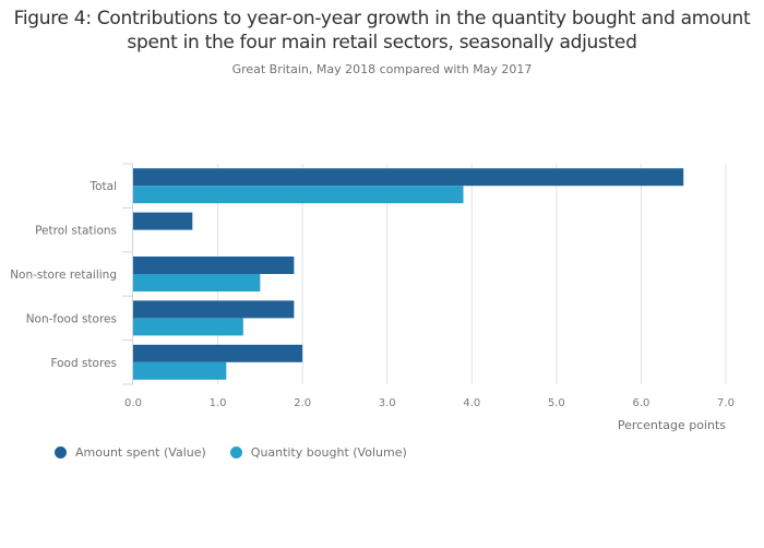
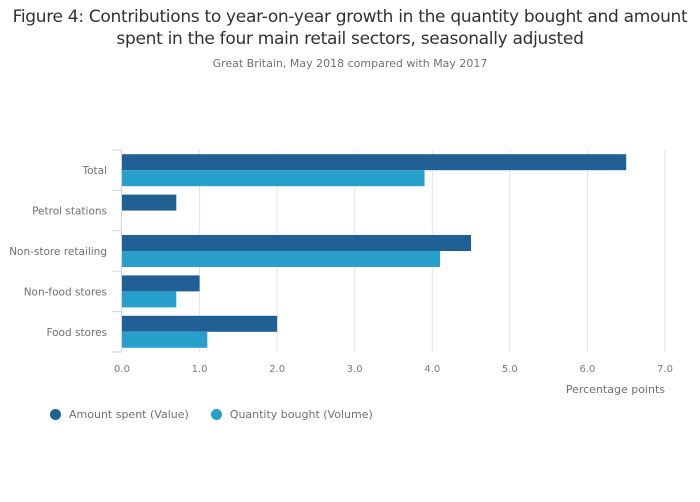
Amount spent (Value)/Non-store retailing: 1.9 -> 4.5
Quantity bought (Volume)/Non-store retailing: 1.5 -> 4.1
Amount spent (Value)/Non-food stores: 1.9 -> 1.0
Quantity bought (Volume)/Non-food stores: 1.3 -> 0.7
